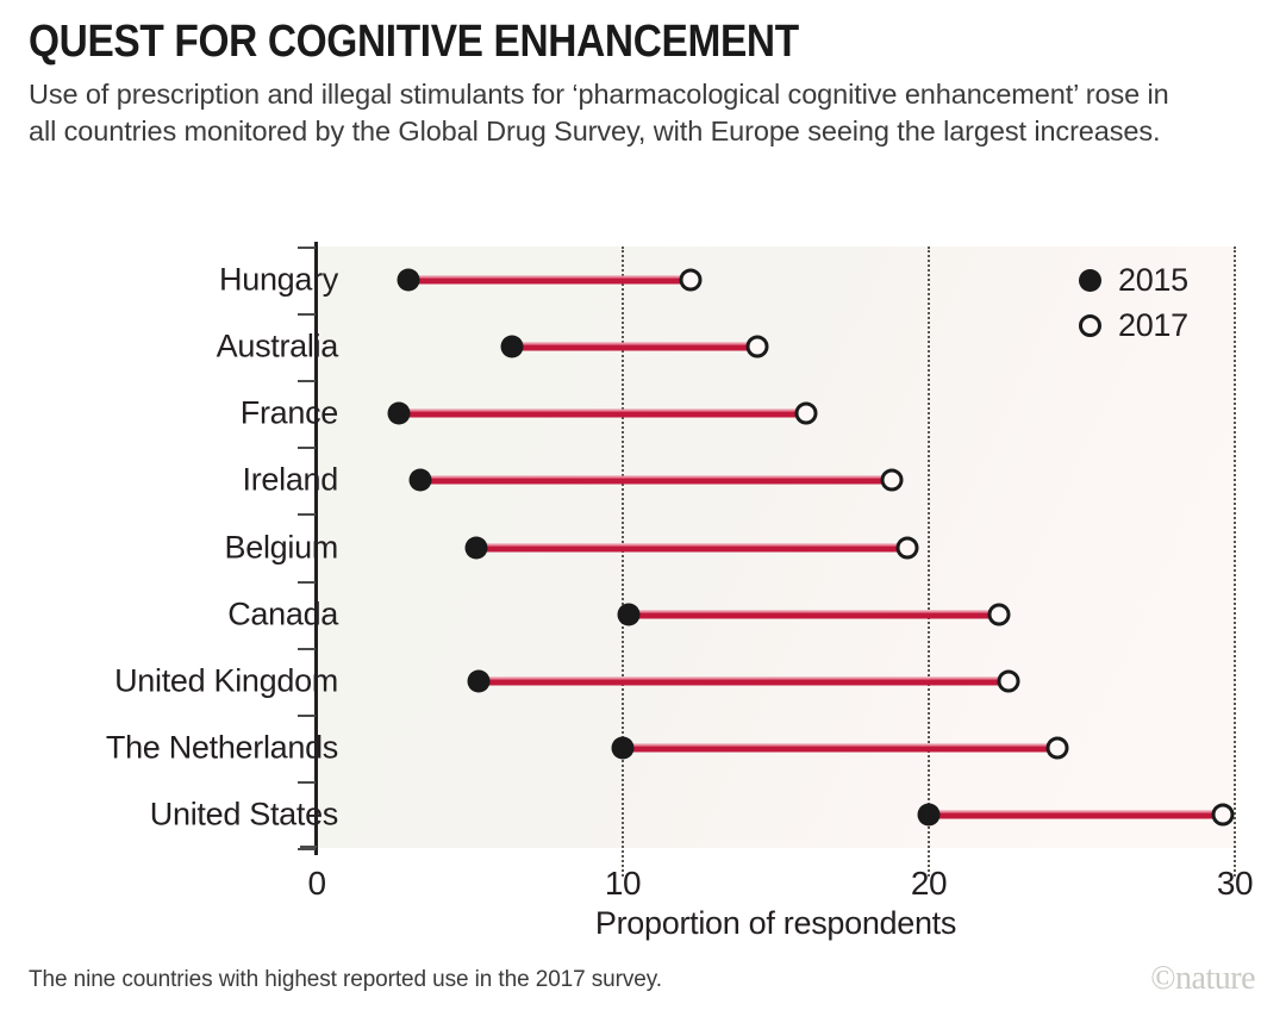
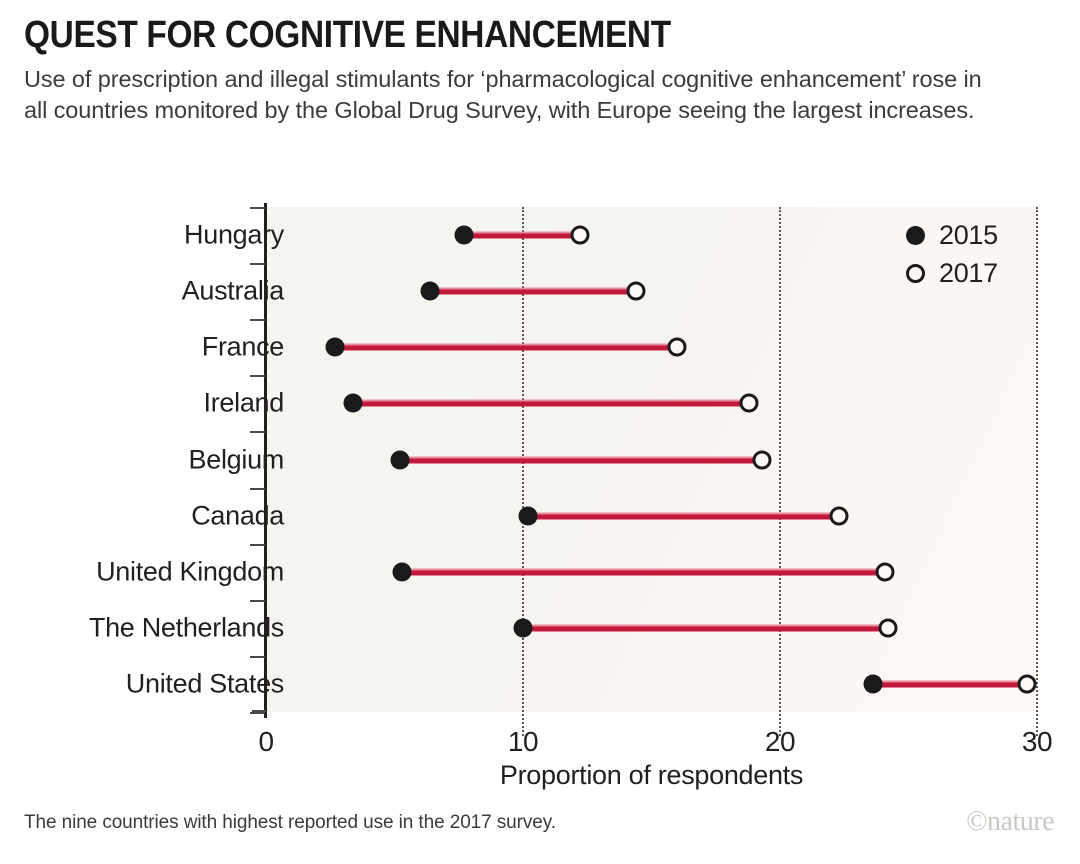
2015/Hungary: 3.0 -> 7.7
2017/United Kingdom: 22.6 -> 24.1
2015/United States: 20.0 -> 23.6
